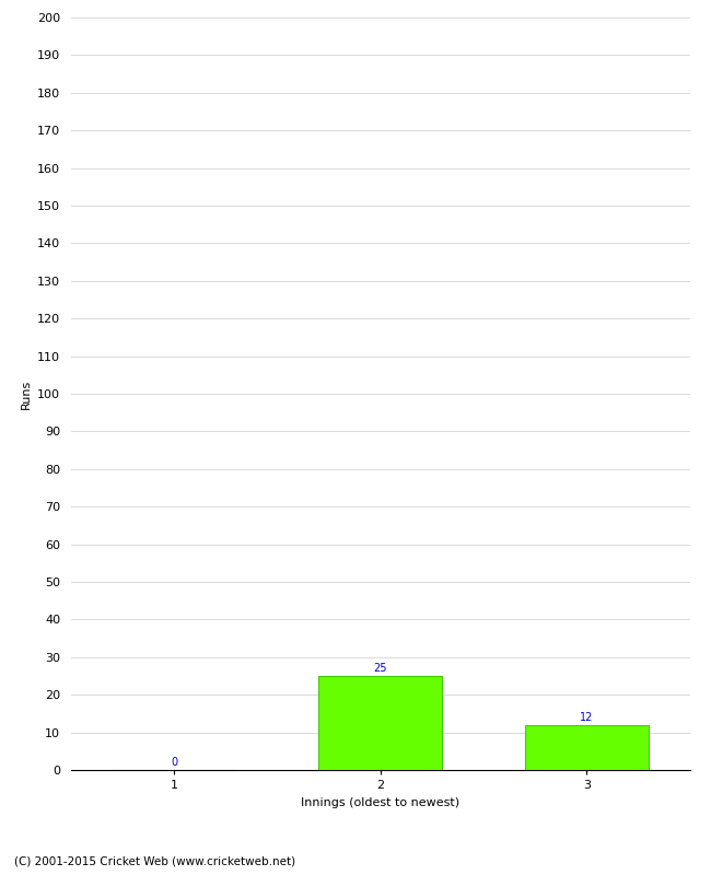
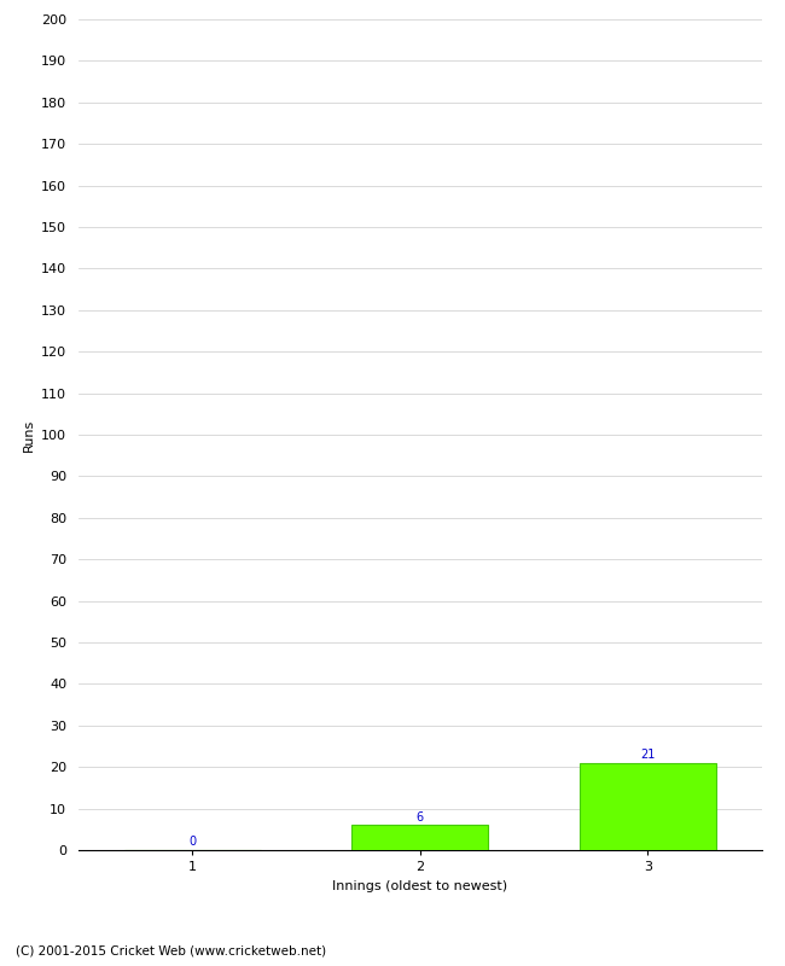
2: 25 -> 6
3: 12 -> 21
